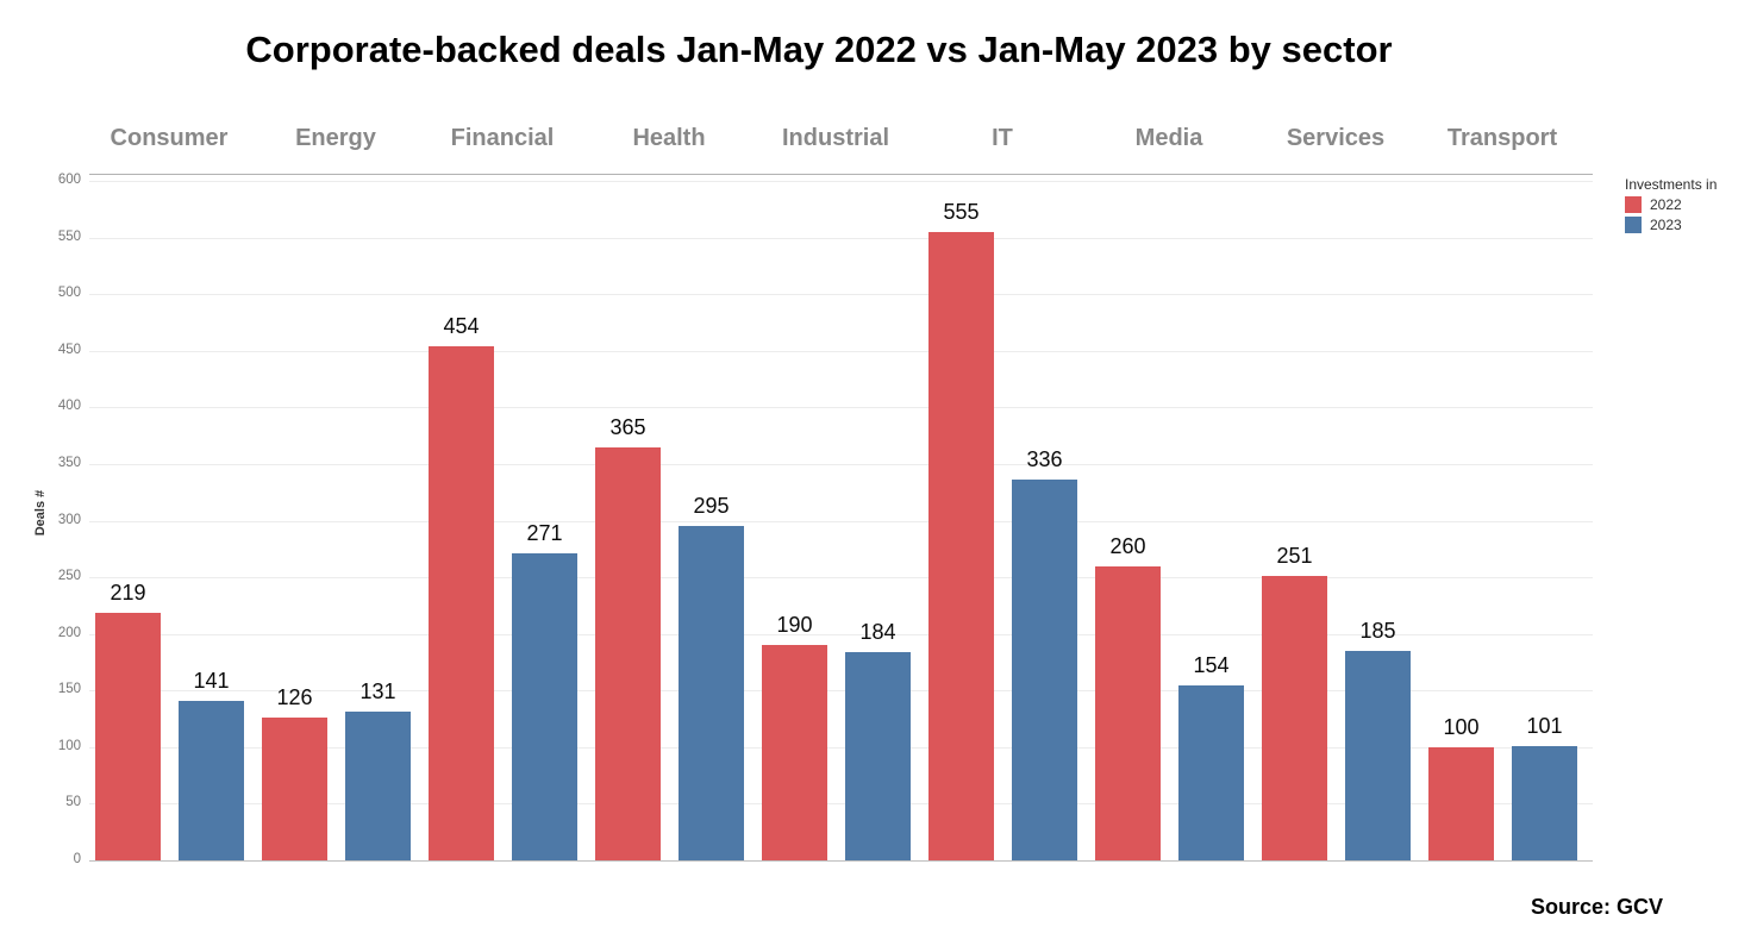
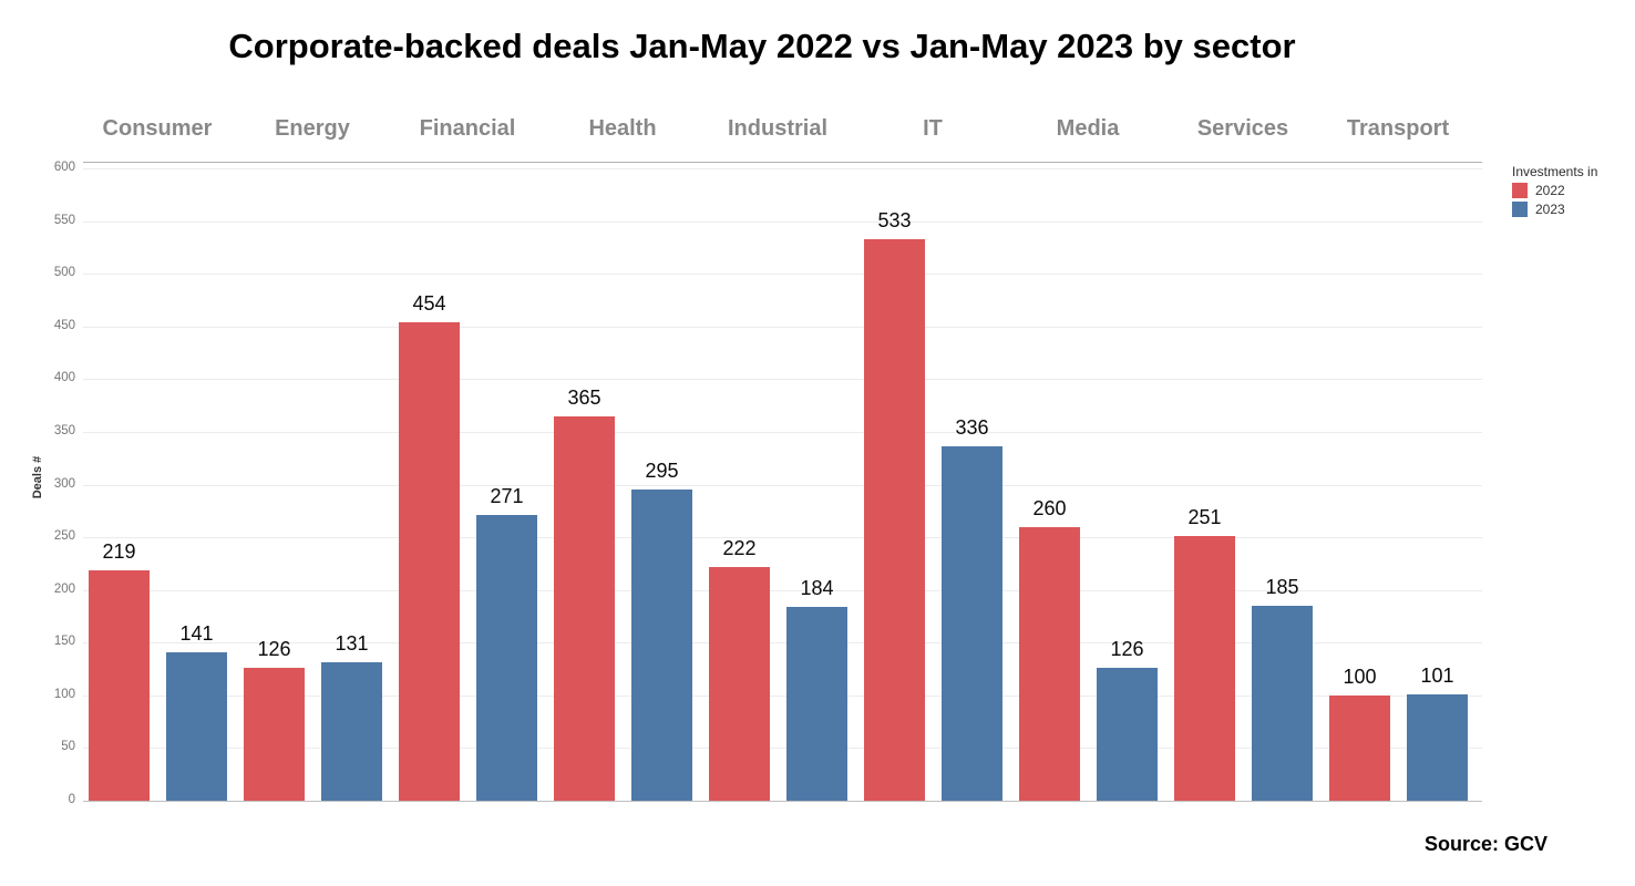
2022/Industrial: 190 -> 222
2022/IT: 555 -> 533
2023/Media: 154 -> 126
